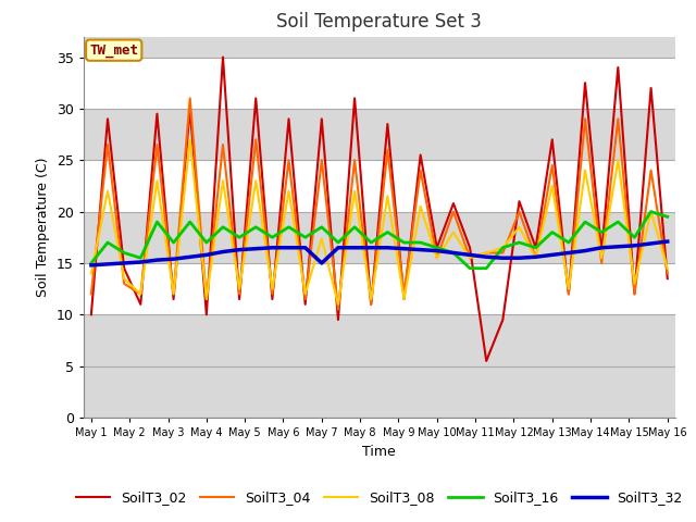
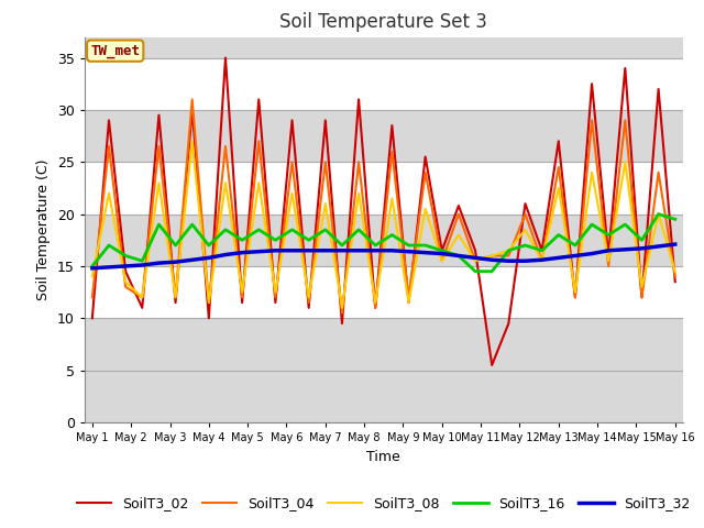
SoilT3_08/May 7: 17.4 -> 21.0
SoilT3_32/May 7: 15.0 -> 16.5
